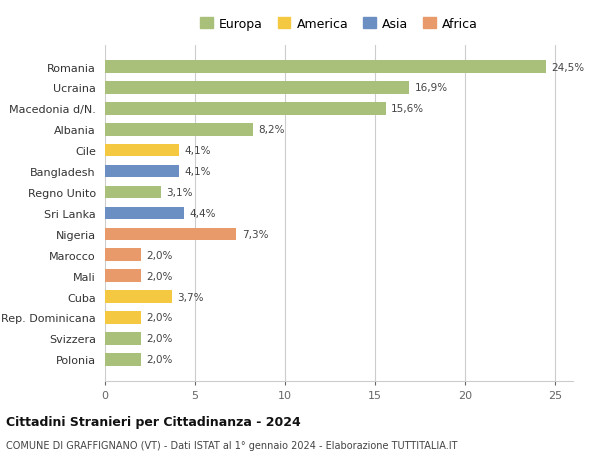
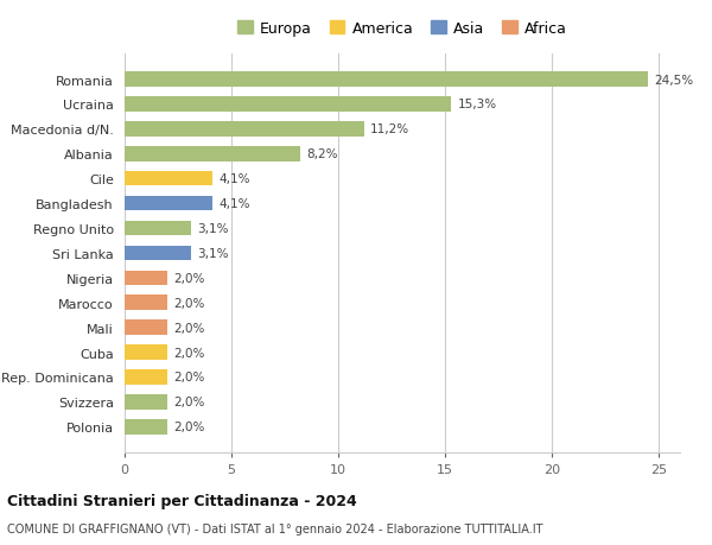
Ucraina: 16,9% -> 15,3%
Macedonia d/N.: 15,6% -> 11,2%
Sri Lanka: 4,4% -> 3,1%
Nigeria: 7,3% -> 2,0%
Cuba: 3,7% -> 2,0%
